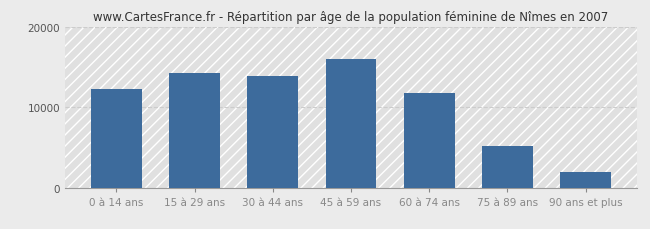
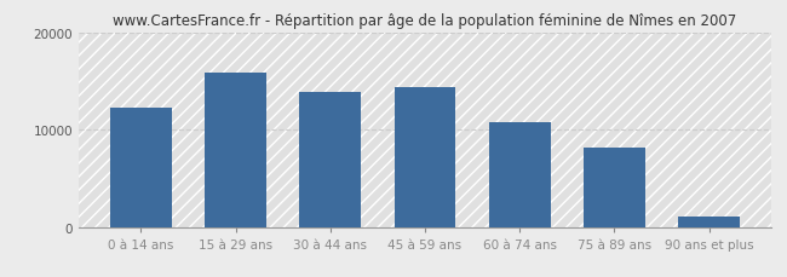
15 à 29 ans: 14200 -> 15800
45 à 59 ans: 16000 -> 14400
60 à 74 ans: 11800 -> 10700
75 à 89 ans: 5200 -> 8100
90 ans et plus: 2000 -> 1100
